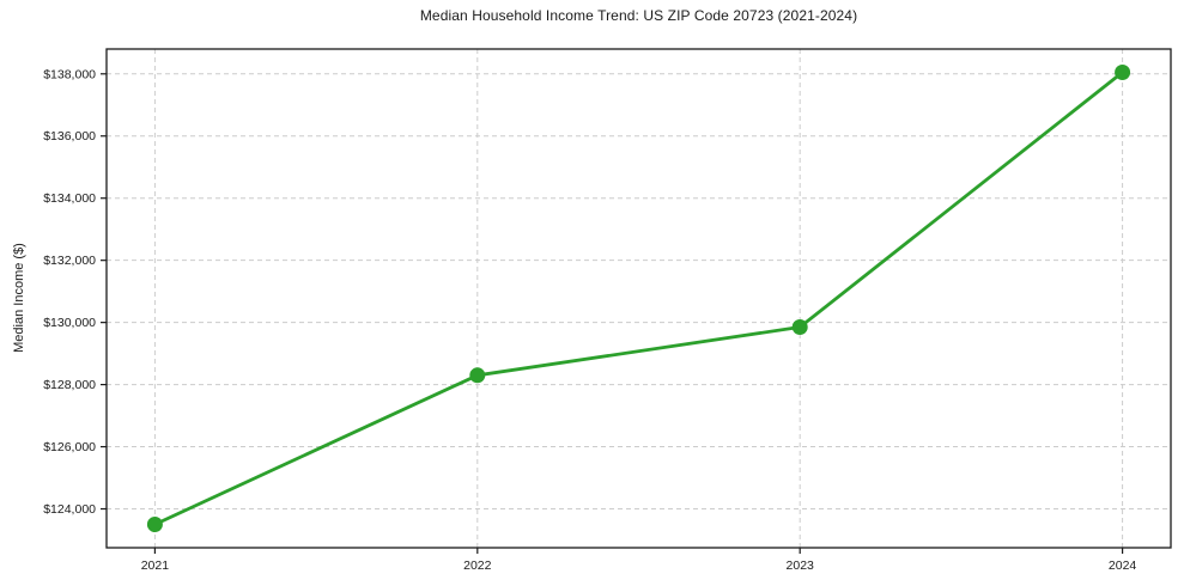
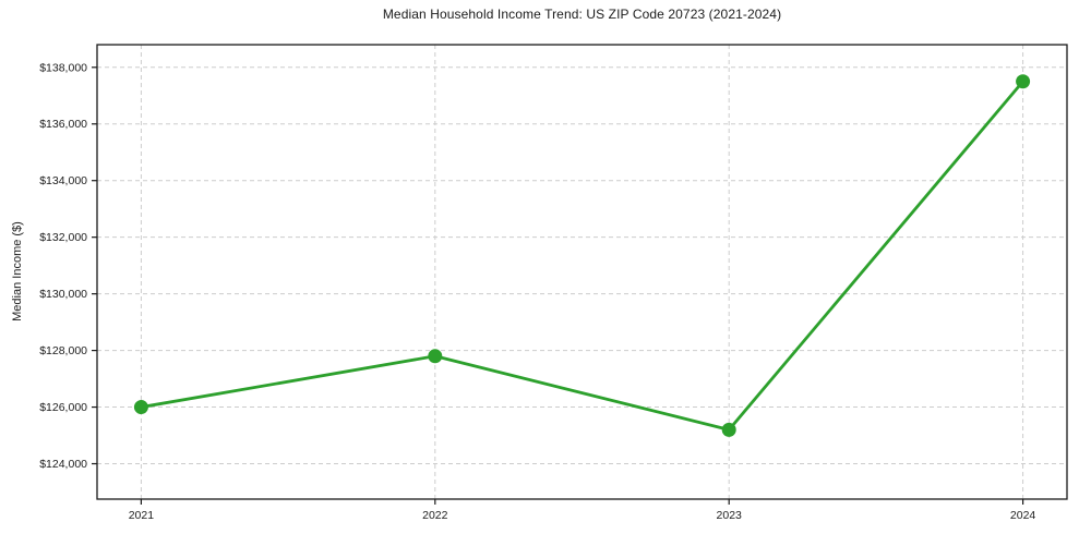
2021: $123500 -> $126000
2022: $128300 -> $127800
2023: $129800 -> $125200
2024: $138000 -> $137500
